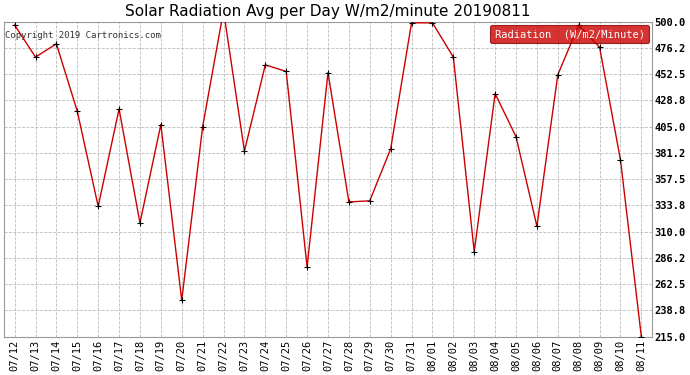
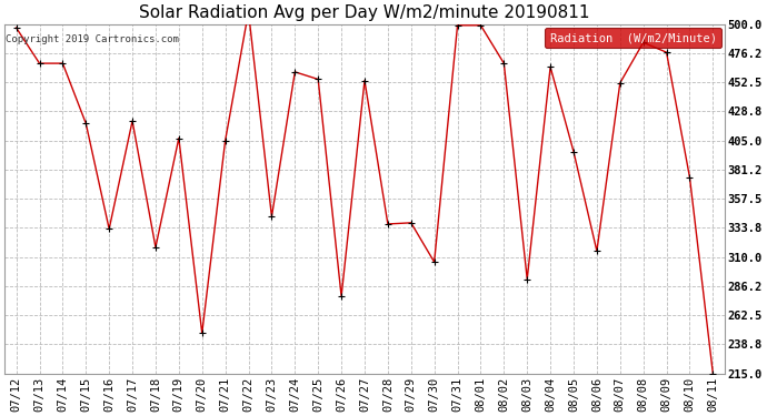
07/14: 480 -> 468
07/23: 383 -> 343
07/30: 385 -> 306
08/04: 435 -> 465
08/08: 497 -> 485
